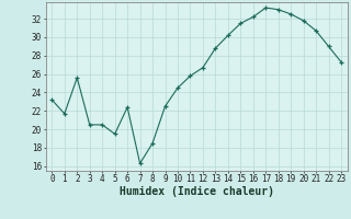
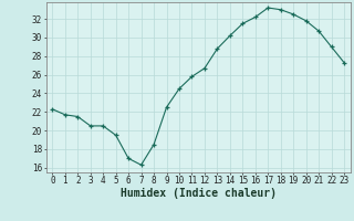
0: 23.2 -> 22.3
2: 25.6 -> 21.5
6: 22.4 -> 17.0
